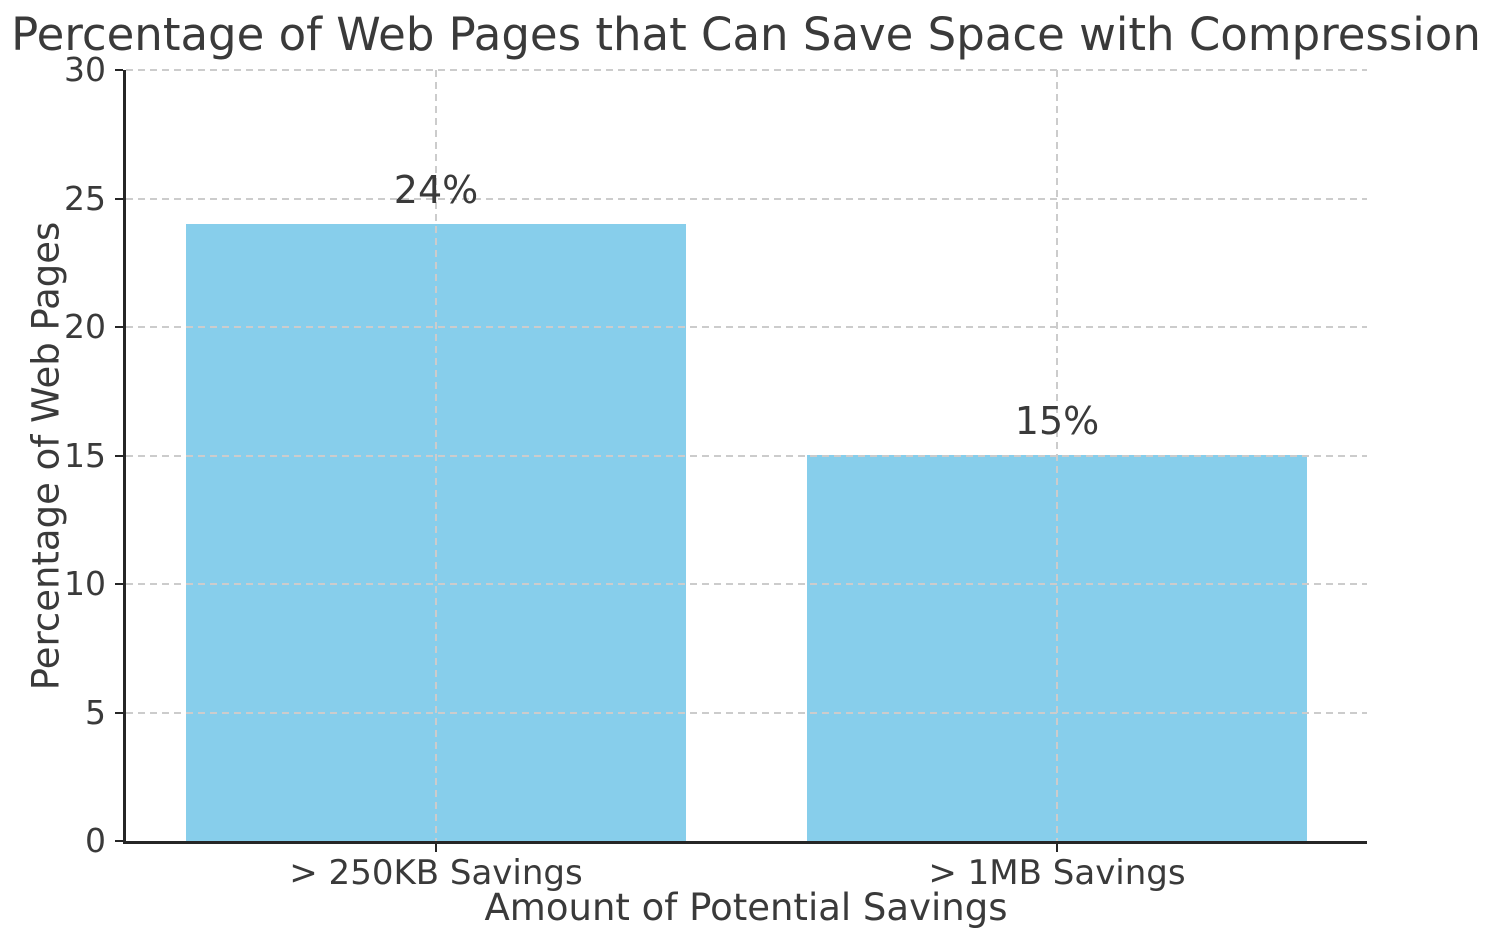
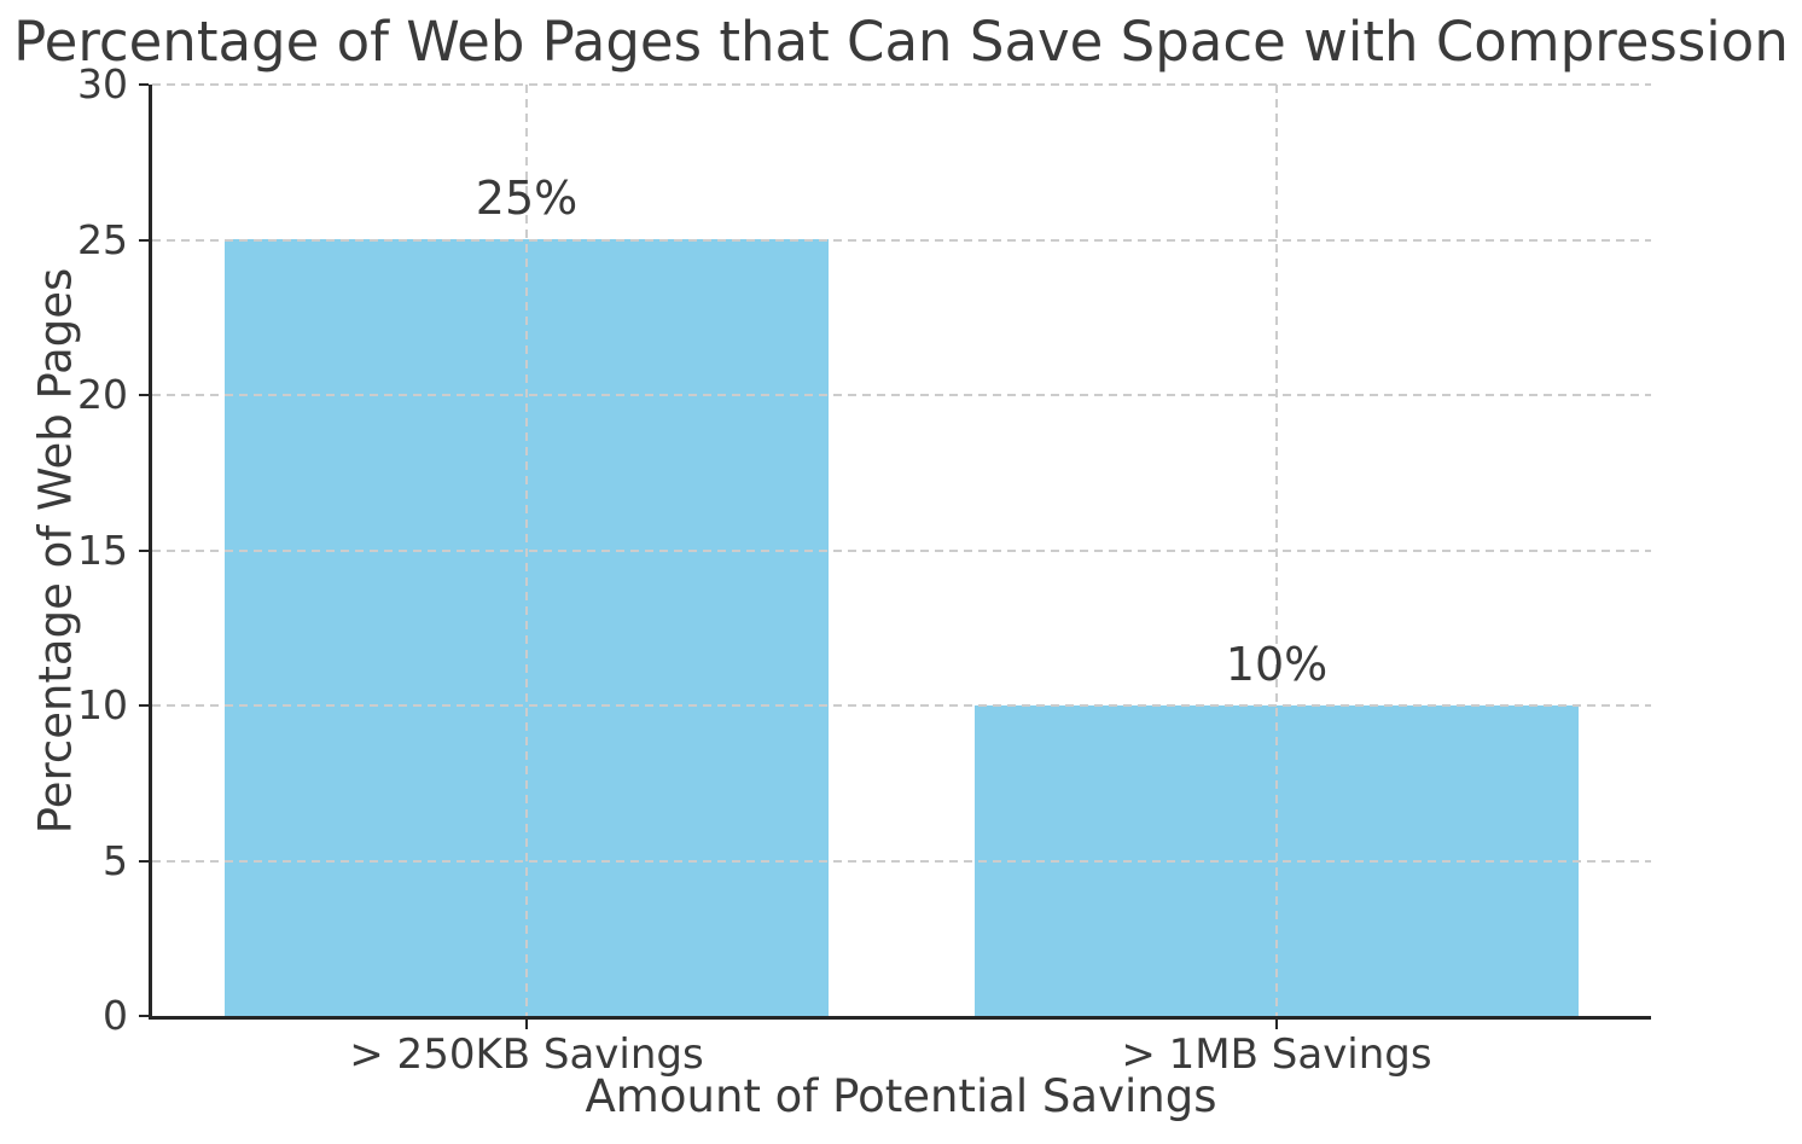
> 250KB Savings: 24% -> 25%
> 1MB Savings: 15% -> 10%
